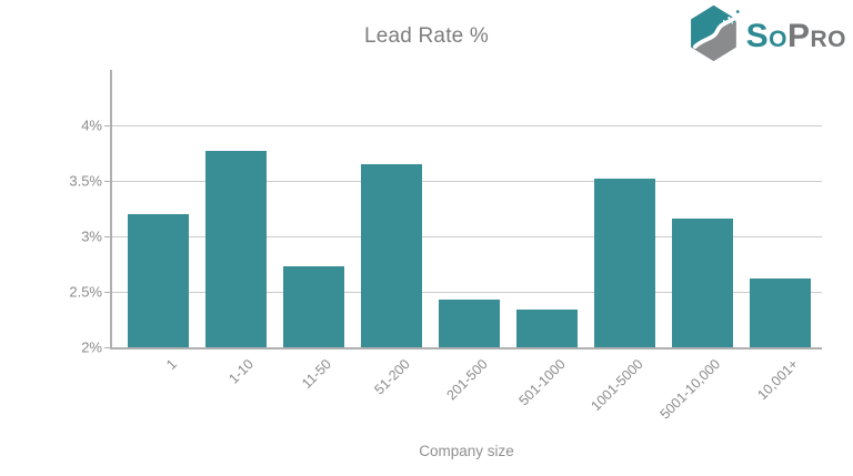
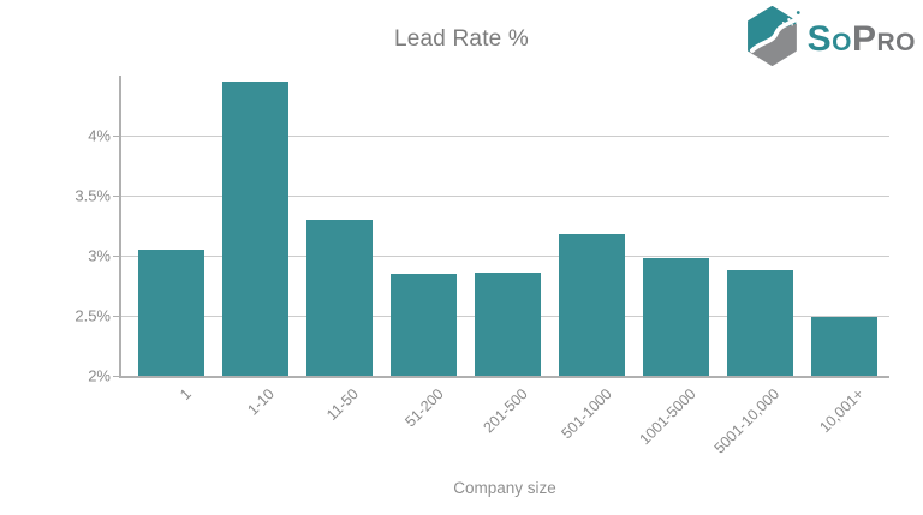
1: 3.20% -> 3.05%
1-10: 3.77% -> 4.45%
11-50: 2.73% -> 3.30%
51-200: 3.65% -> 2.85%
201-500: 2.43% -> 2.86%
501-1000: 2.34% -> 3.18%
1001-5000: 3.52% -> 2.98%
5001-10,000: 3.16% -> 2.88%
10,001+: 2.62% -> 2.49%
